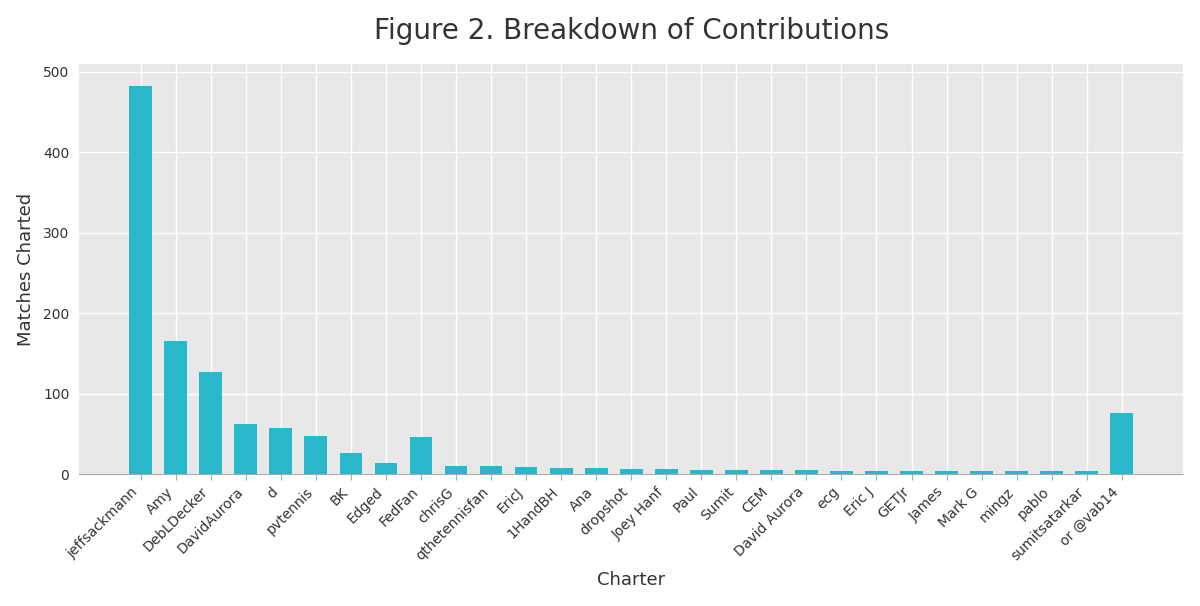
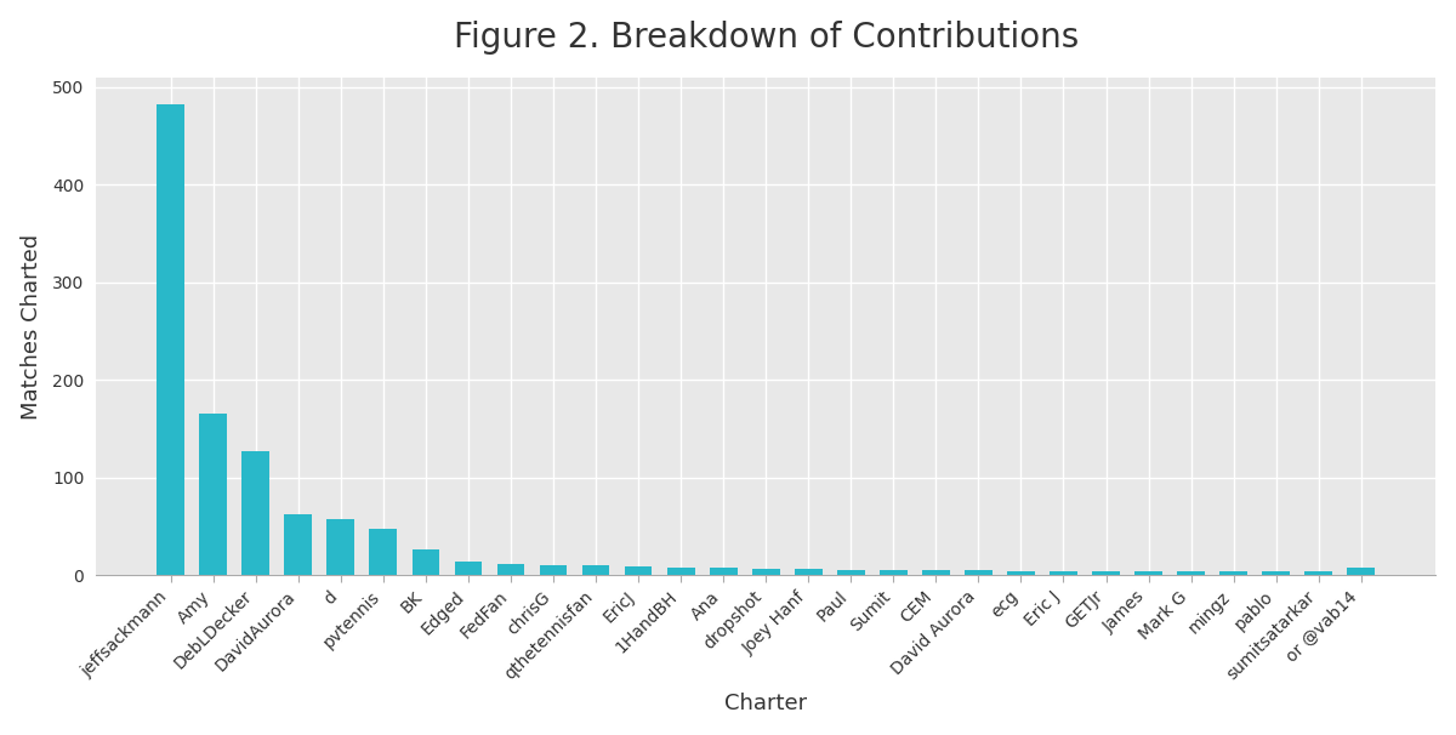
FedFan: 46 -> 12
or @vab14: 76 -> 8
